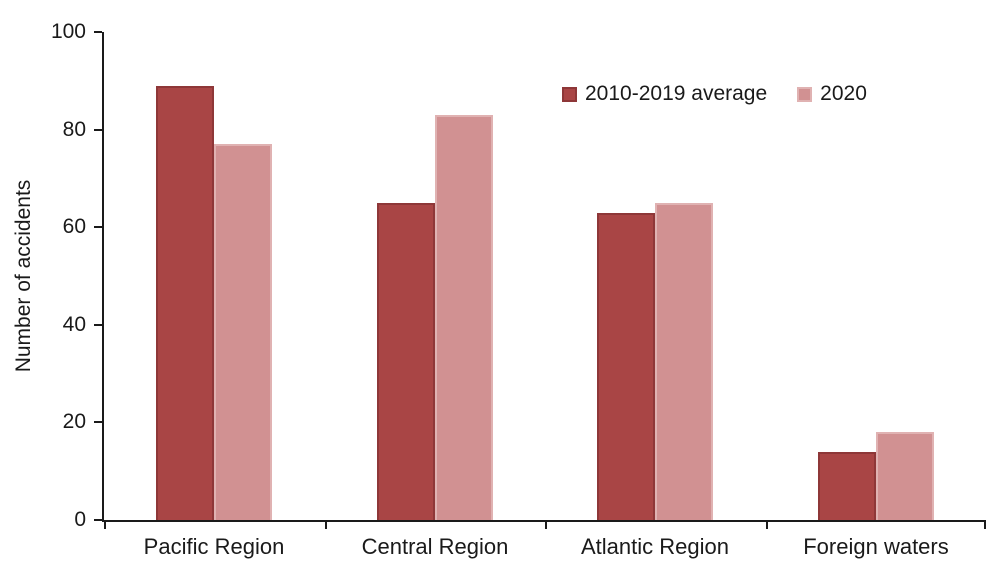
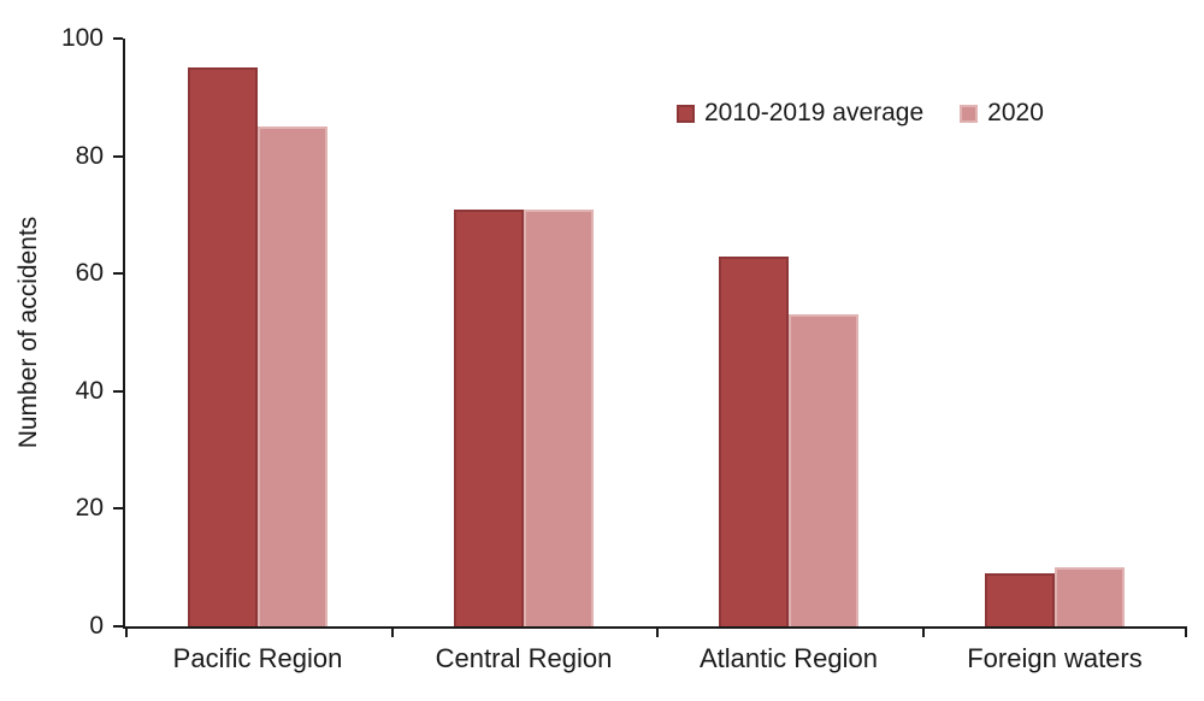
2010-2019 average/Pacific Region: 89 -> 95
2020/Pacific Region: 77 -> 85
2010-2019 average/Central Region: 65 -> 71
2020/Central Region: 83 -> 71
2020/Atlantic Region: 65 -> 53
2010-2019 average/Foreign waters: 14 -> 9
2020/Foreign waters: 18 -> 10
